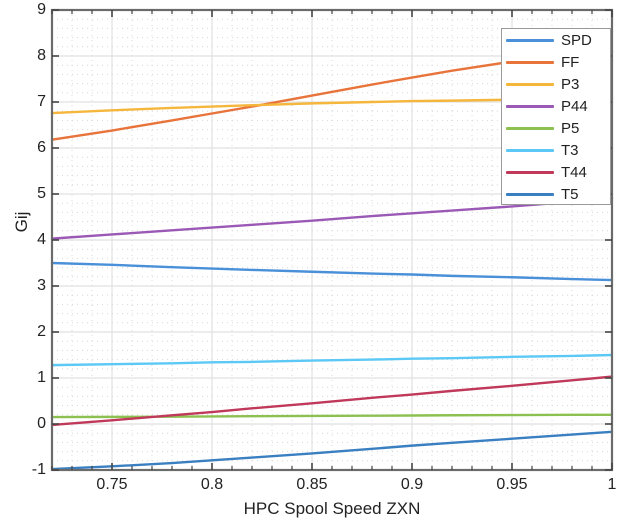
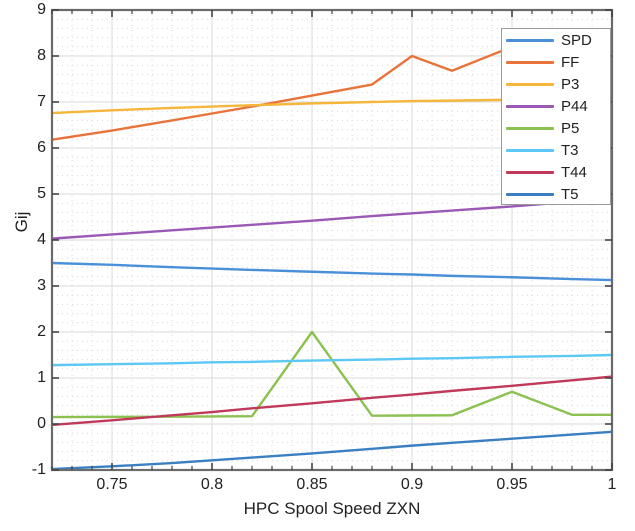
P5/0.85: 0.2 -> 2.0
FF/0.9: 7.5 -> 8.0
FF/0.95: 7.9 -> 8.2
P5/0.95: 0.2 -> 0.7
